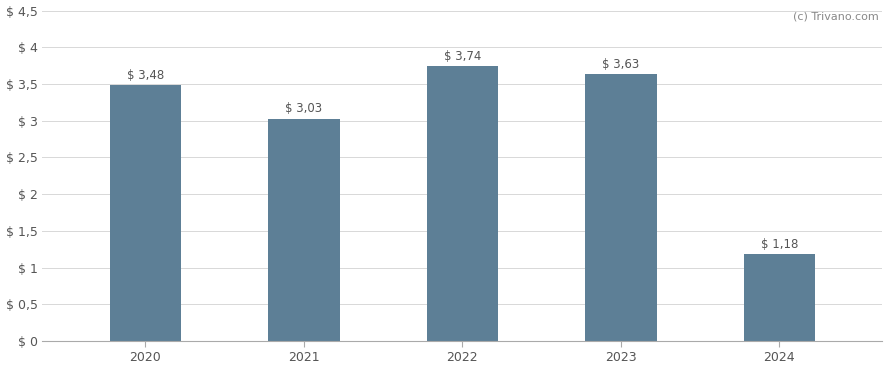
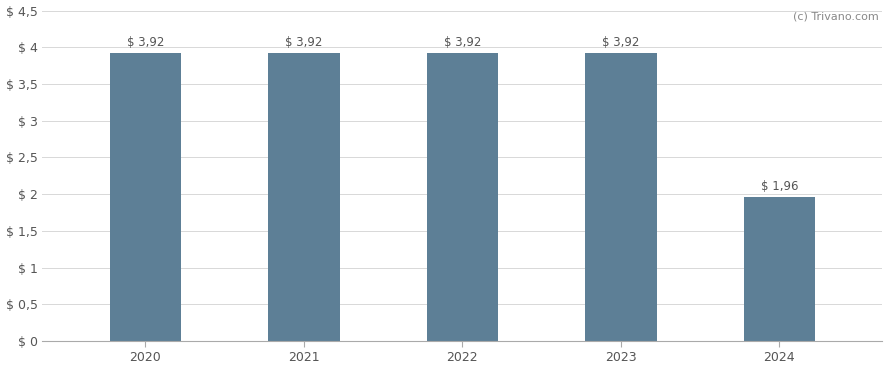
2020: 3,48 -> 3,92
2021: 3,03 -> 3,92
2022: 3,74 -> 3,92
2023: 3,63 -> 3,92
2024: 1,18 -> 1,96
